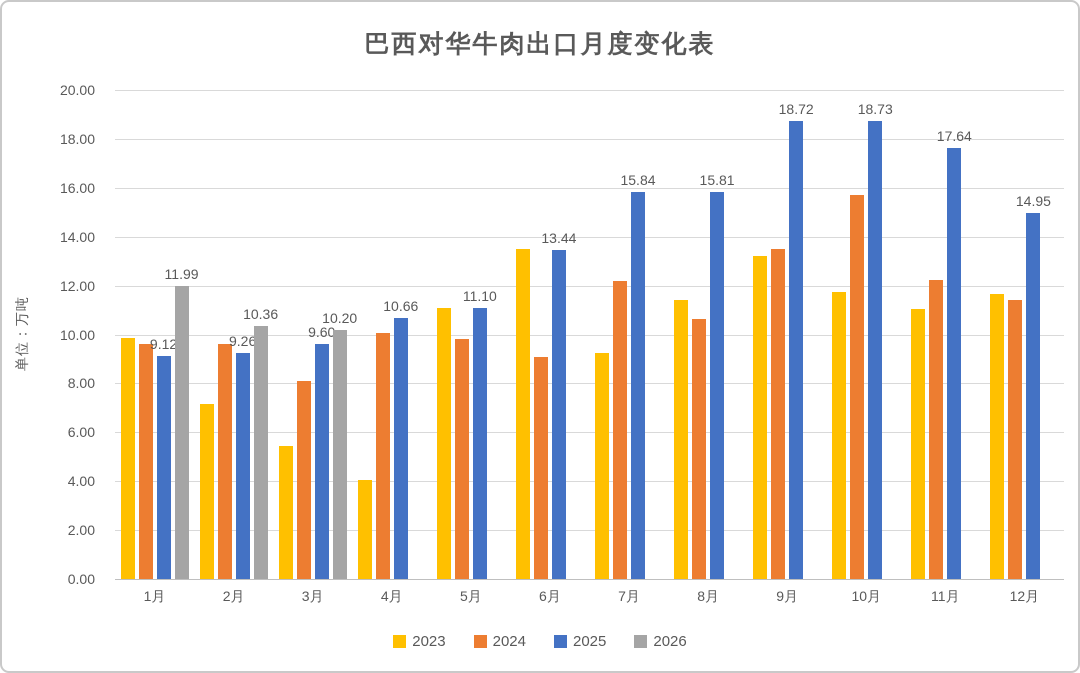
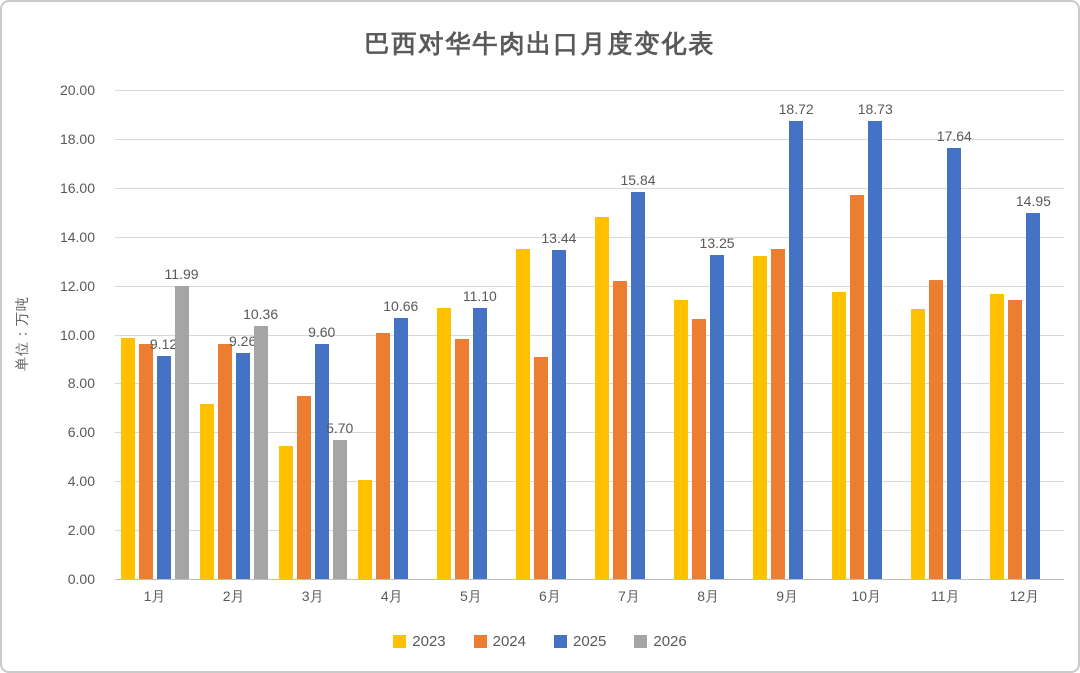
2024/3月: 8.1 -> 7.5
2026/3月: 10.20 -> 5.70
2023/7月: 9.2 -> 14.8
2025/8月: 15.81 -> 13.25
